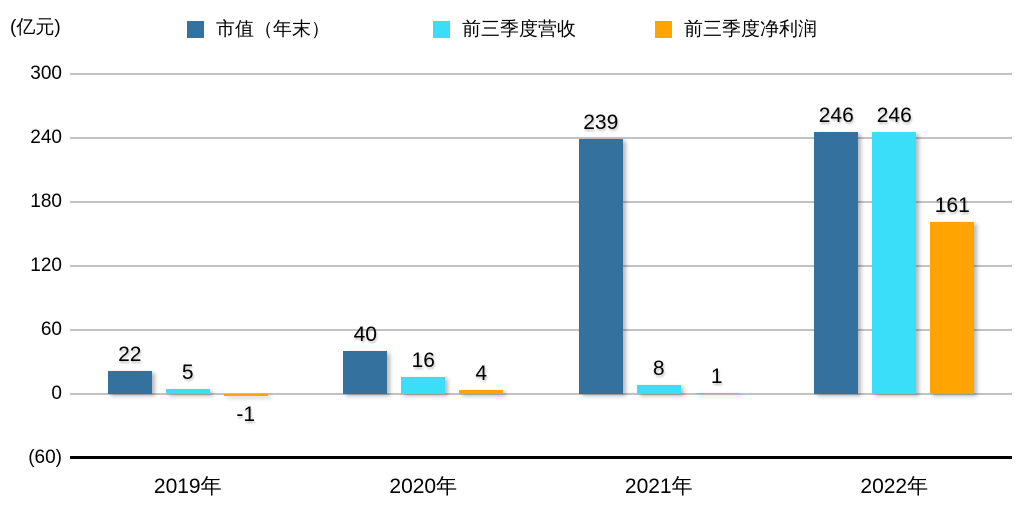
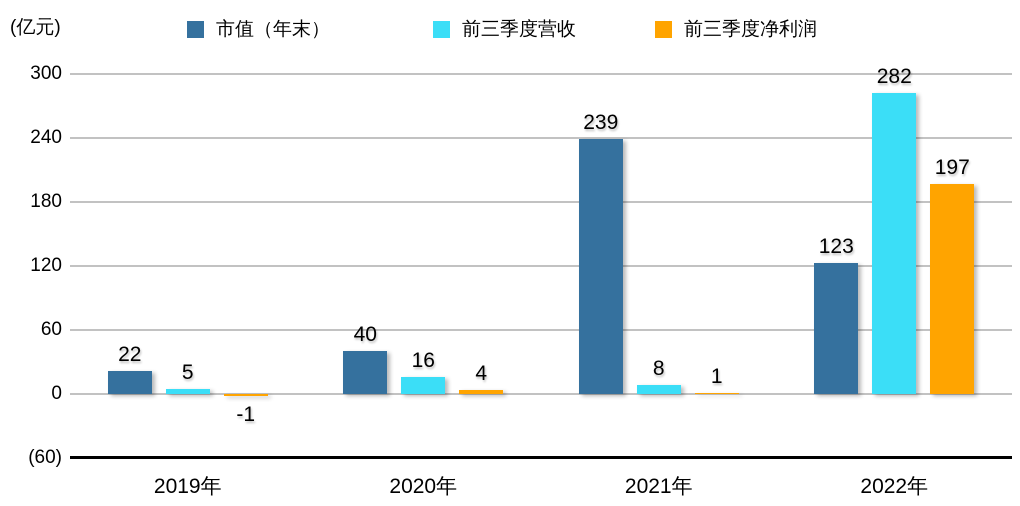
市值（年末）/2022年: 246 -> 123
前三季度营收/2022年: 246 -> 282
前三季度净利润/2022年: 161 -> 197
